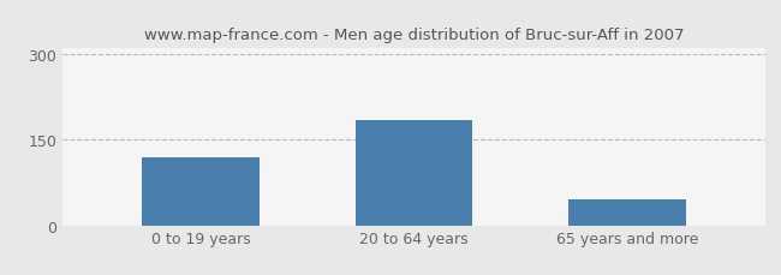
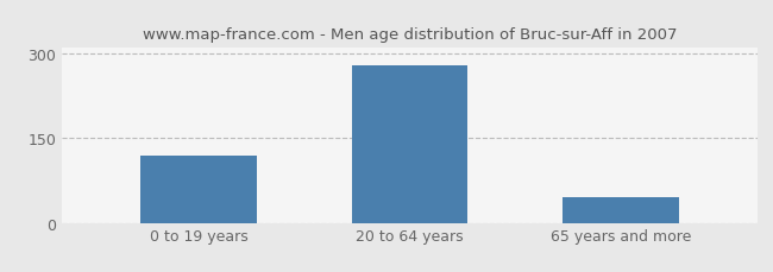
20 to 64 years: 185 -> 280
